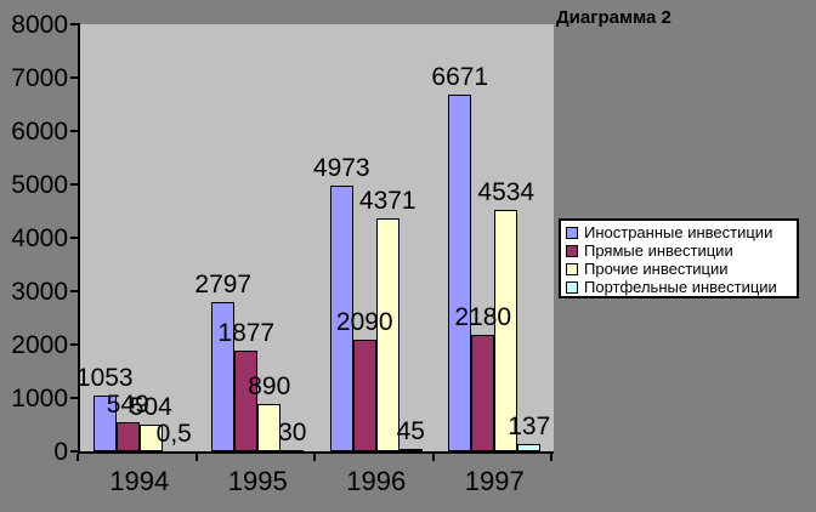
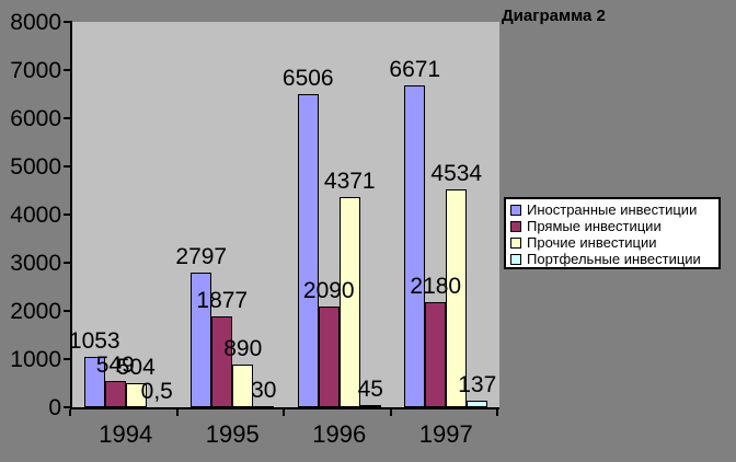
Иностранные инвестиции/1996: 4973 -> 6506
